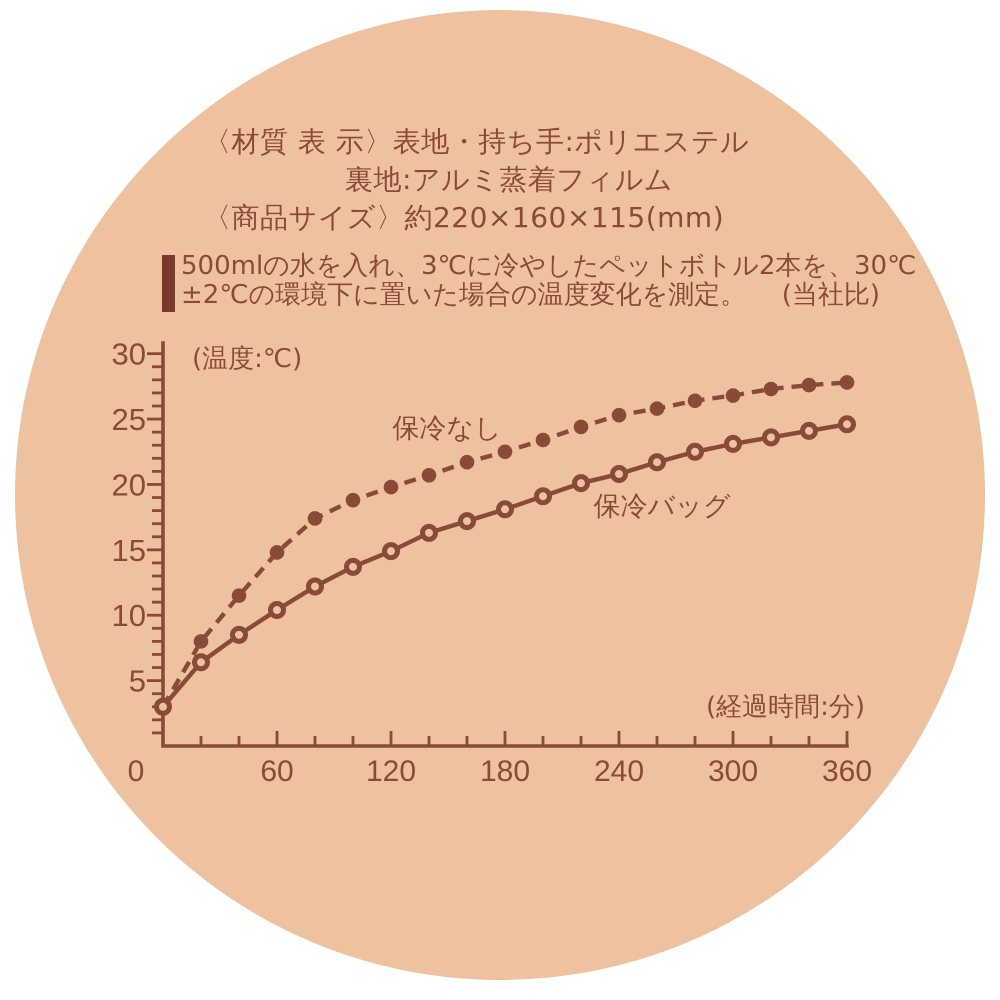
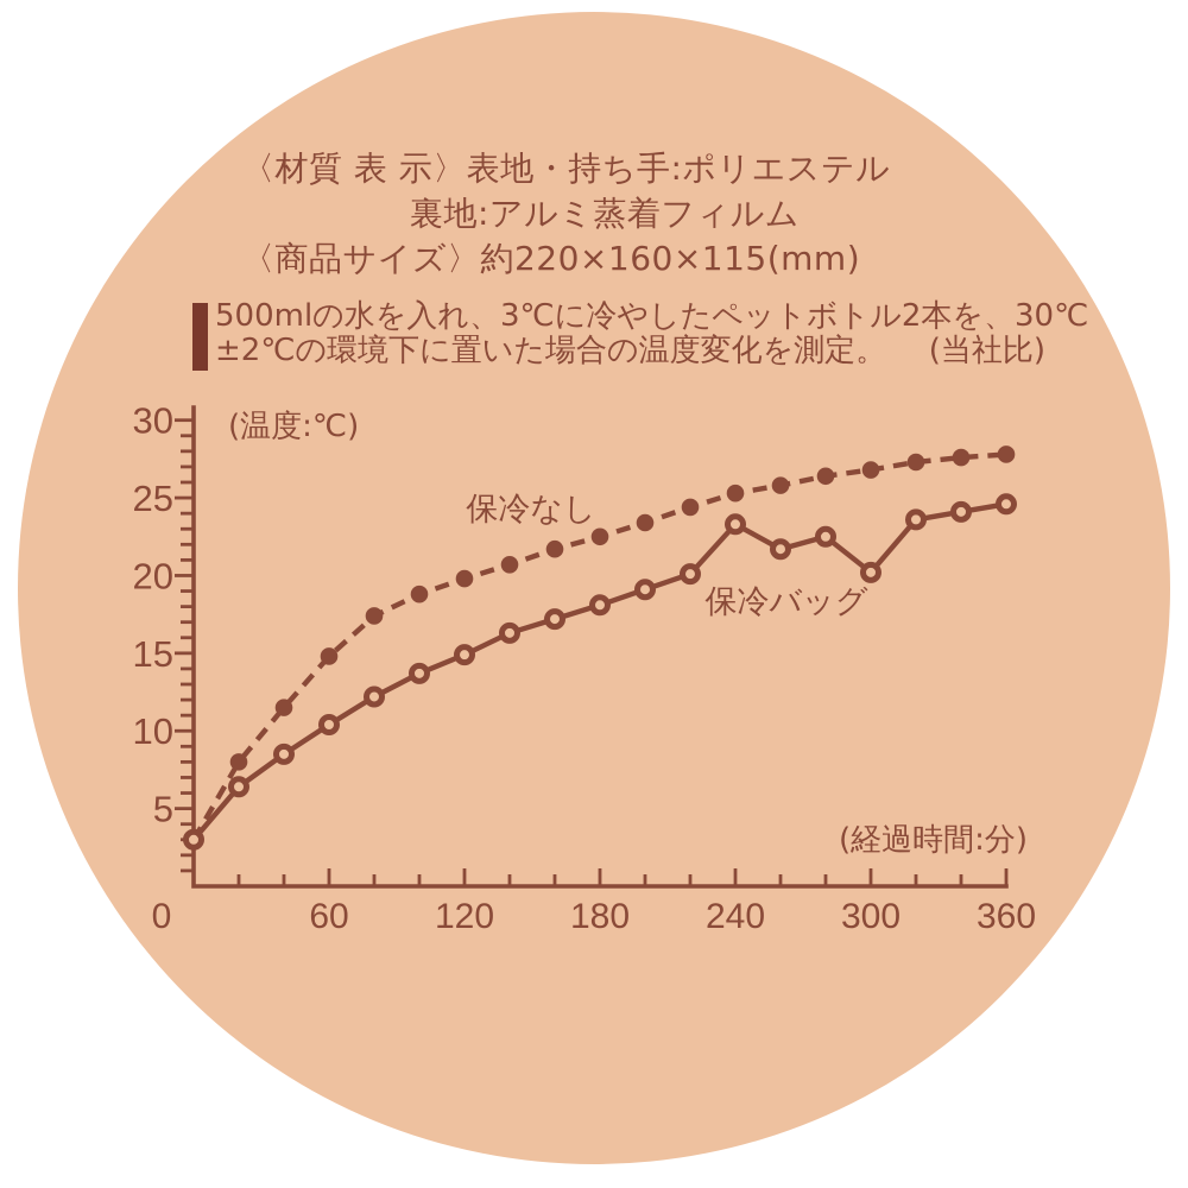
保冷バッグ/240: 20.8 -> 23.3
保冷バッグ/300: 23.1 -> 20.2
